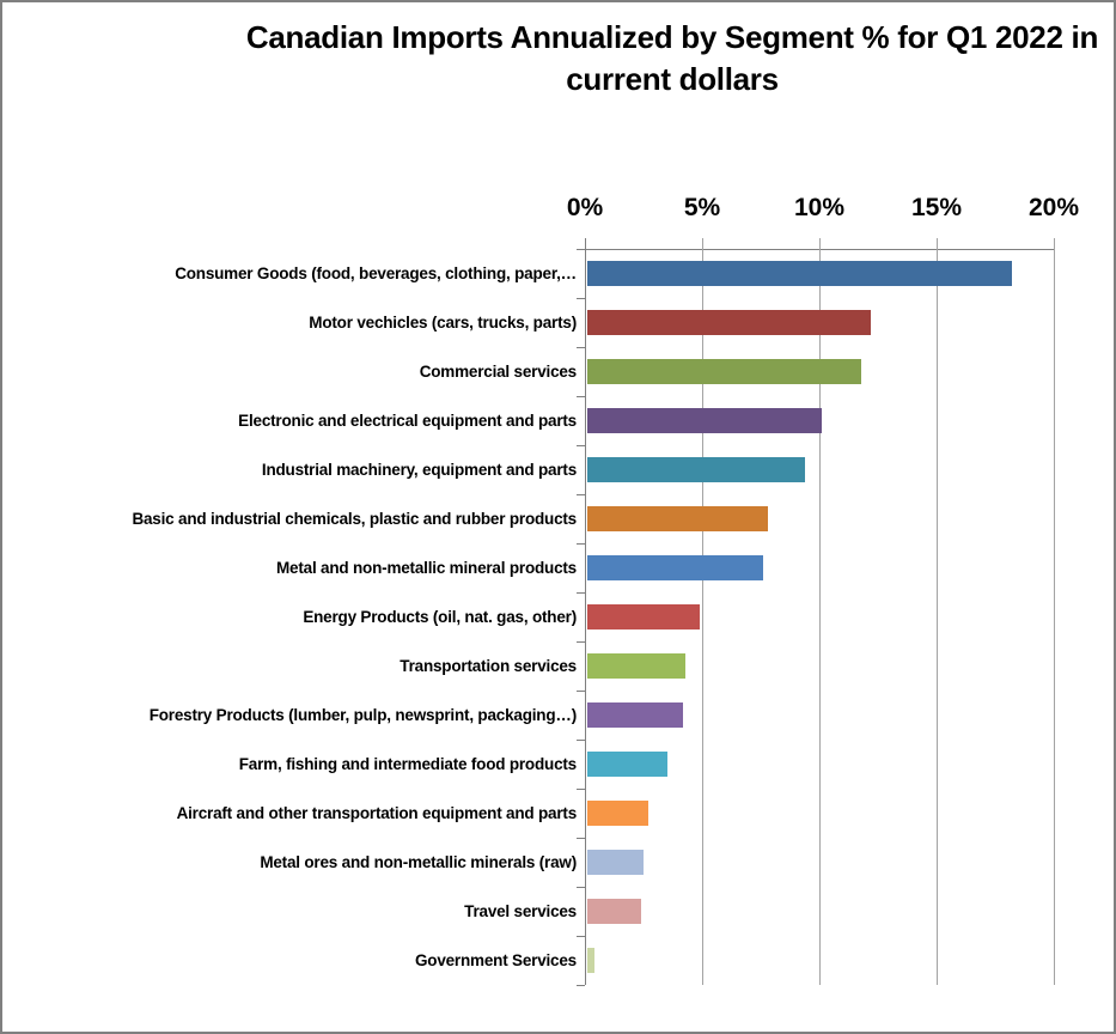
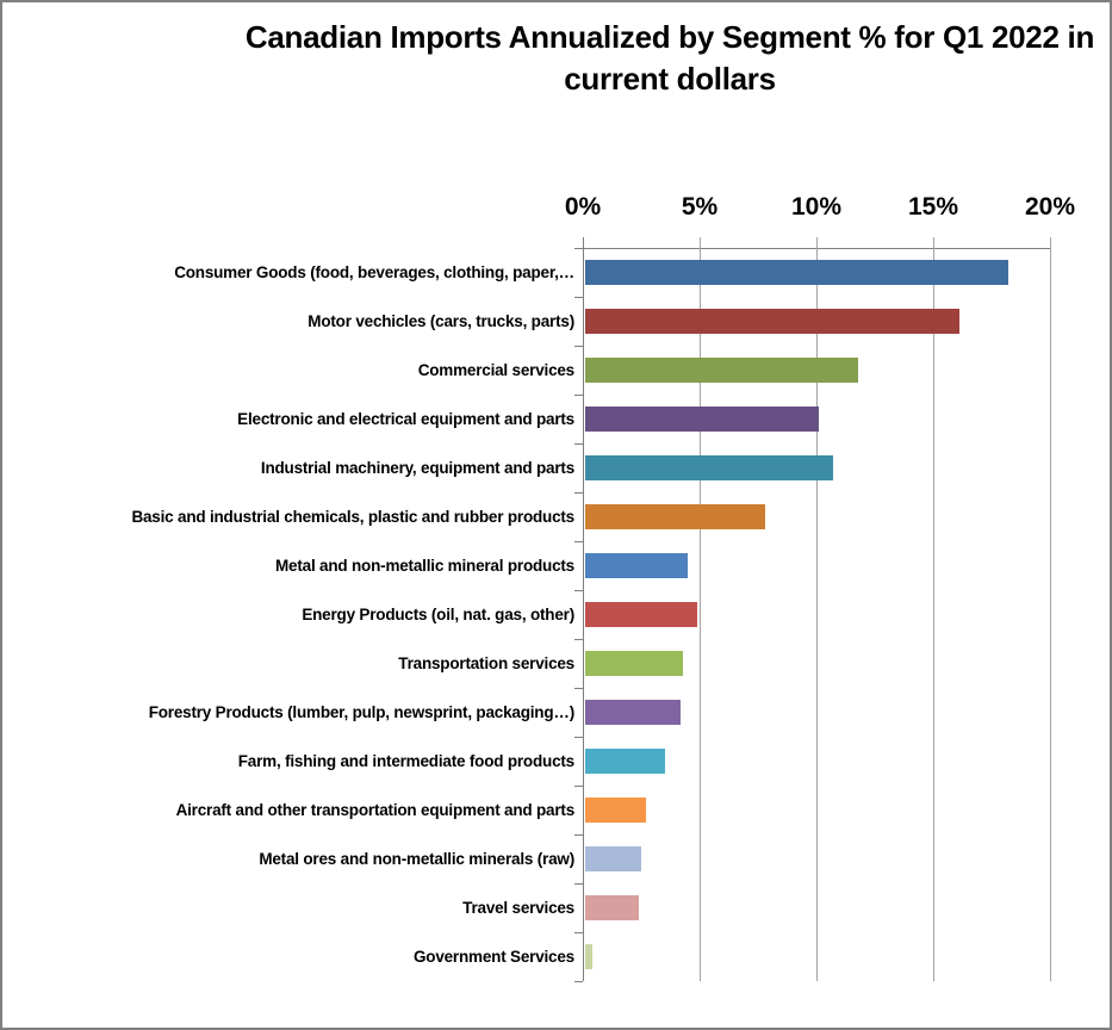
Motor vechicles (cars, trucks, parts): 12.1% -> 16.0%
Industrial machinery, equipment and parts: 9.3% -> 10.6%
Metal and non-metallic mineral products: 7.5% -> 4.4%
